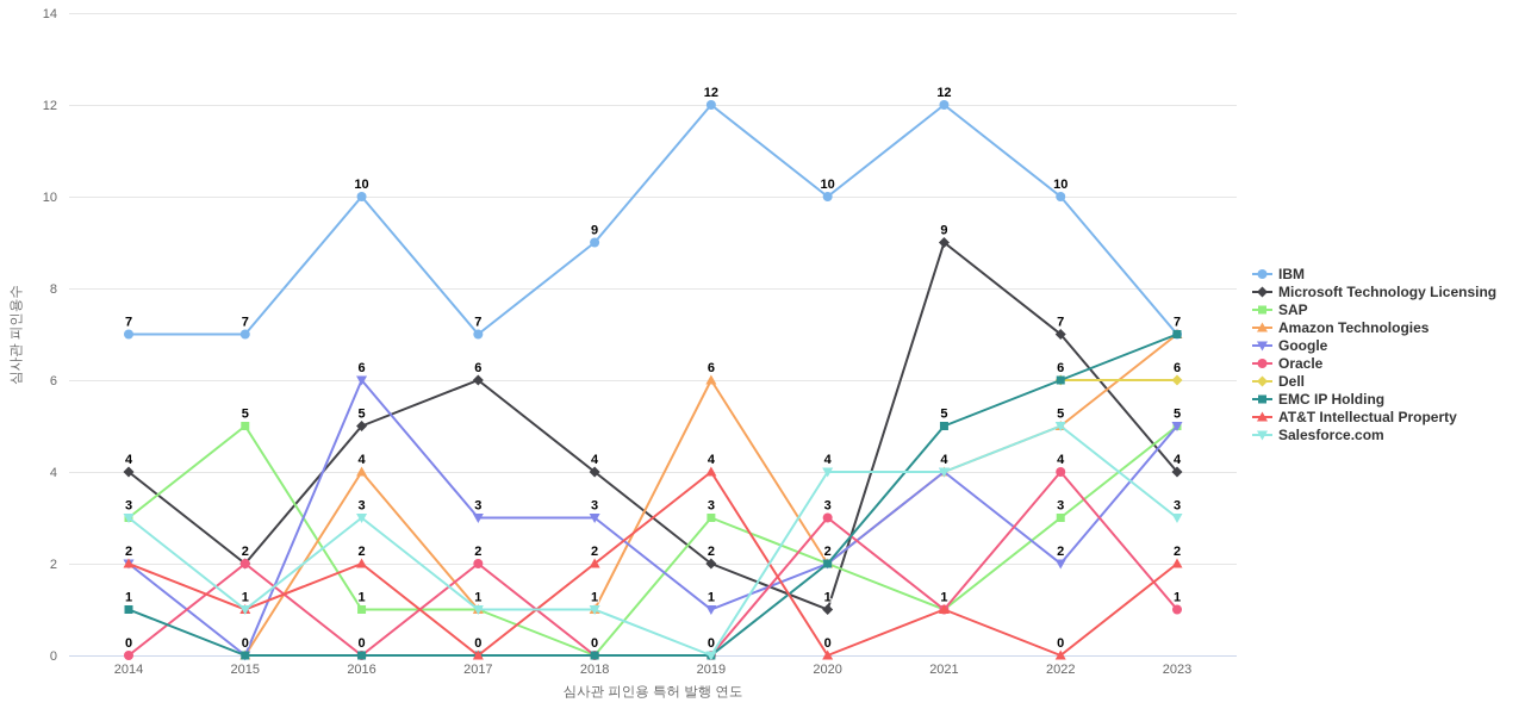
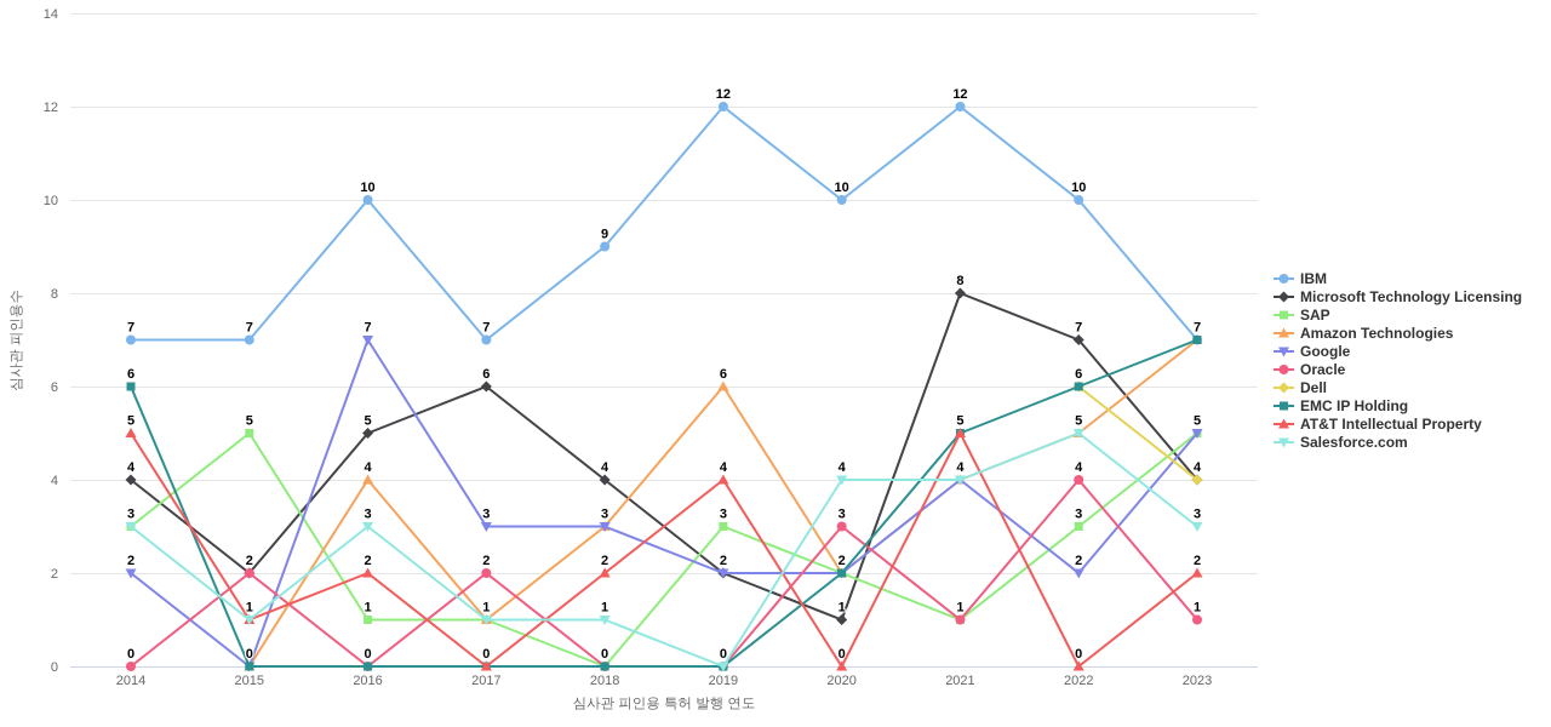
EMC IP Holding/2014: 1 -> 6
AT&T Intellectual Property/2014: 2 -> 5
Google/2016: 6 -> 7
Amazon Technologies/2018: 1 -> 3
Google/2019: 1 -> 2
Microsoft Technology Licensing/2021: 9 -> 8
AT&T Intellectual Property/2021: 1 -> 5
Dell/2023: 6 -> 4
